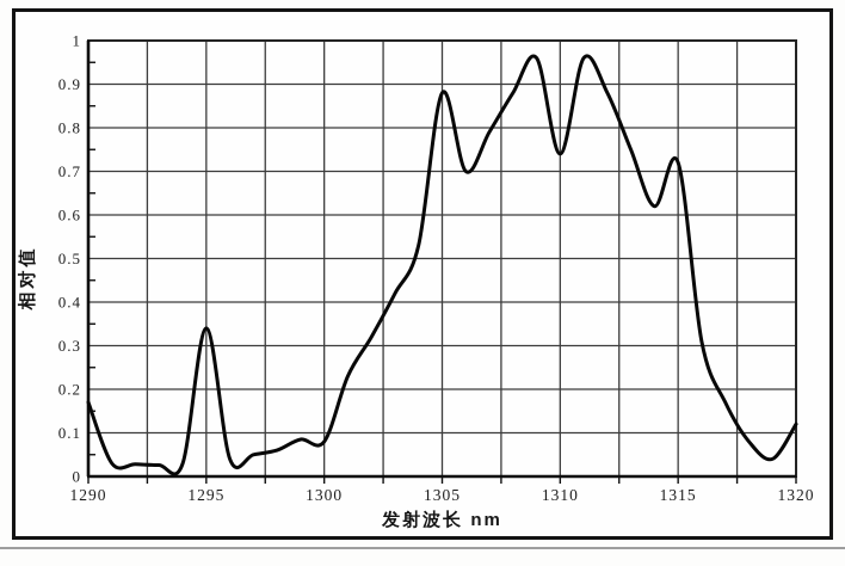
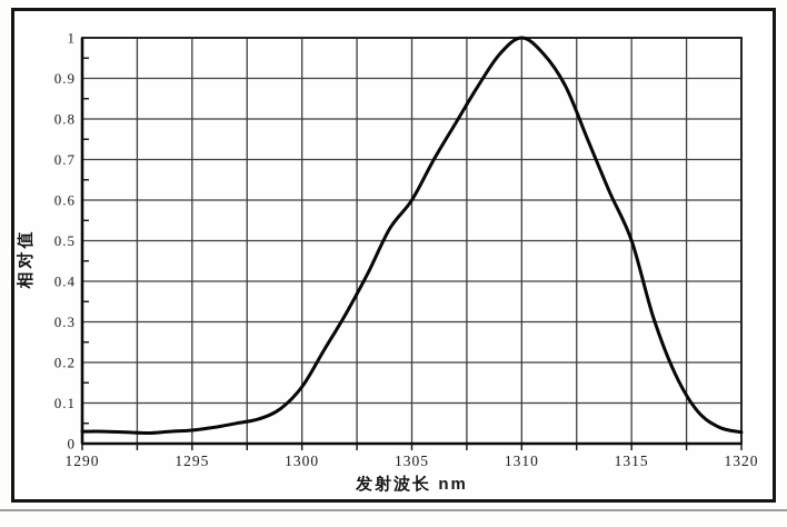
1290: 0.17 -> 0.03
1295: 0.34 -> 0.03
1300: 0.08 -> 0.14
1305: 0.88 -> 0.60
1310: 0.74 -> 1.00
1315: 0.72 -> 0.50
1320: 0.12 -> 0.03
